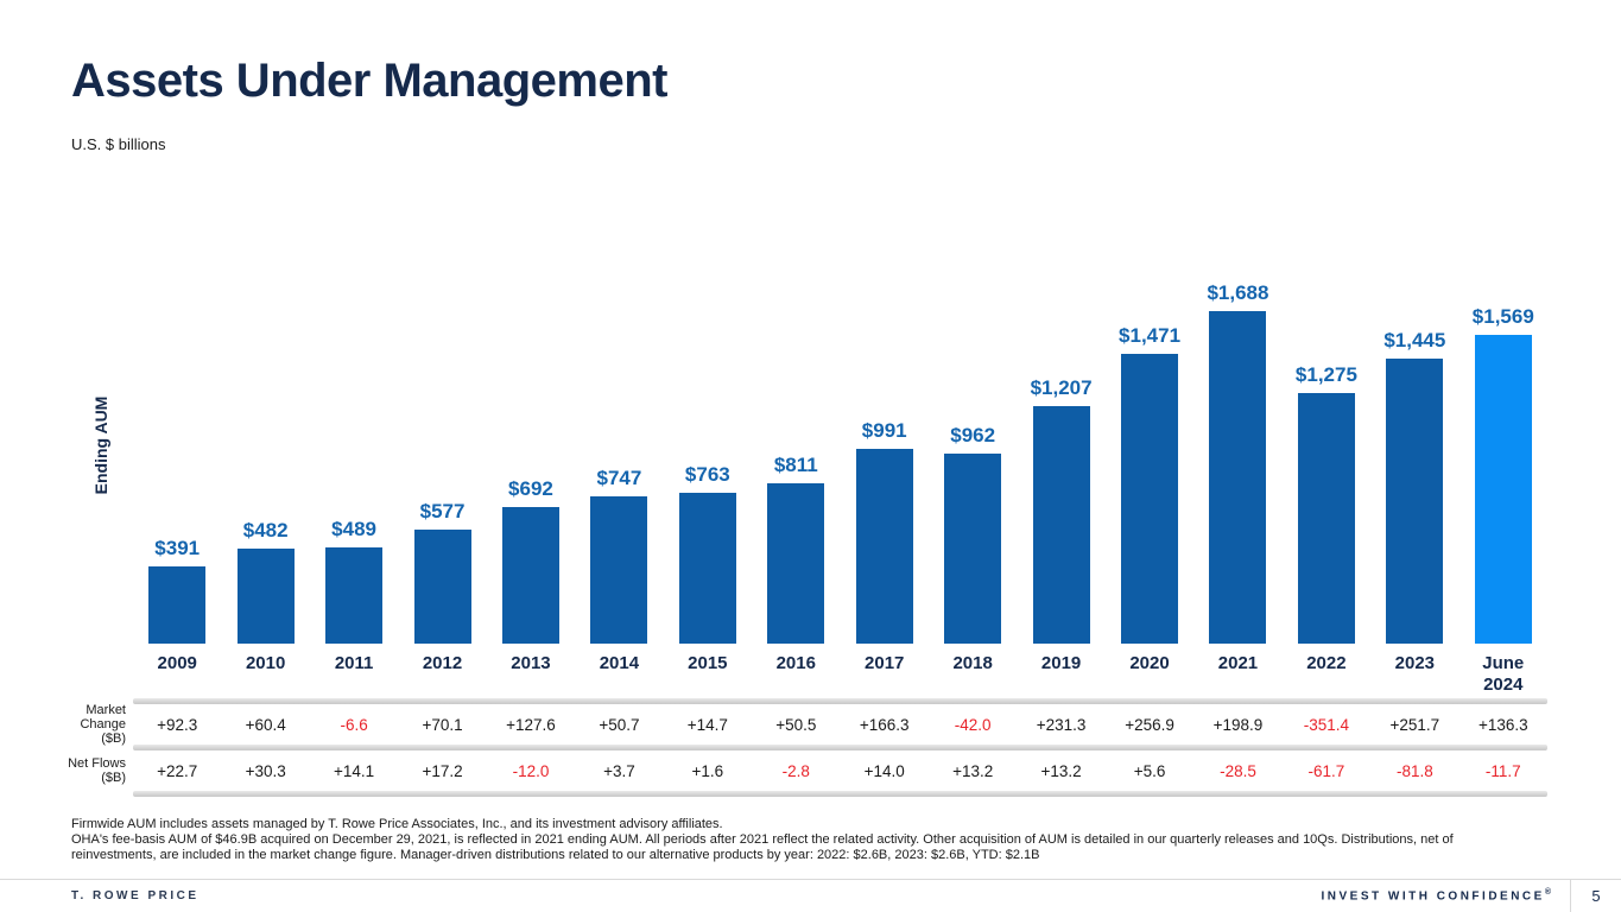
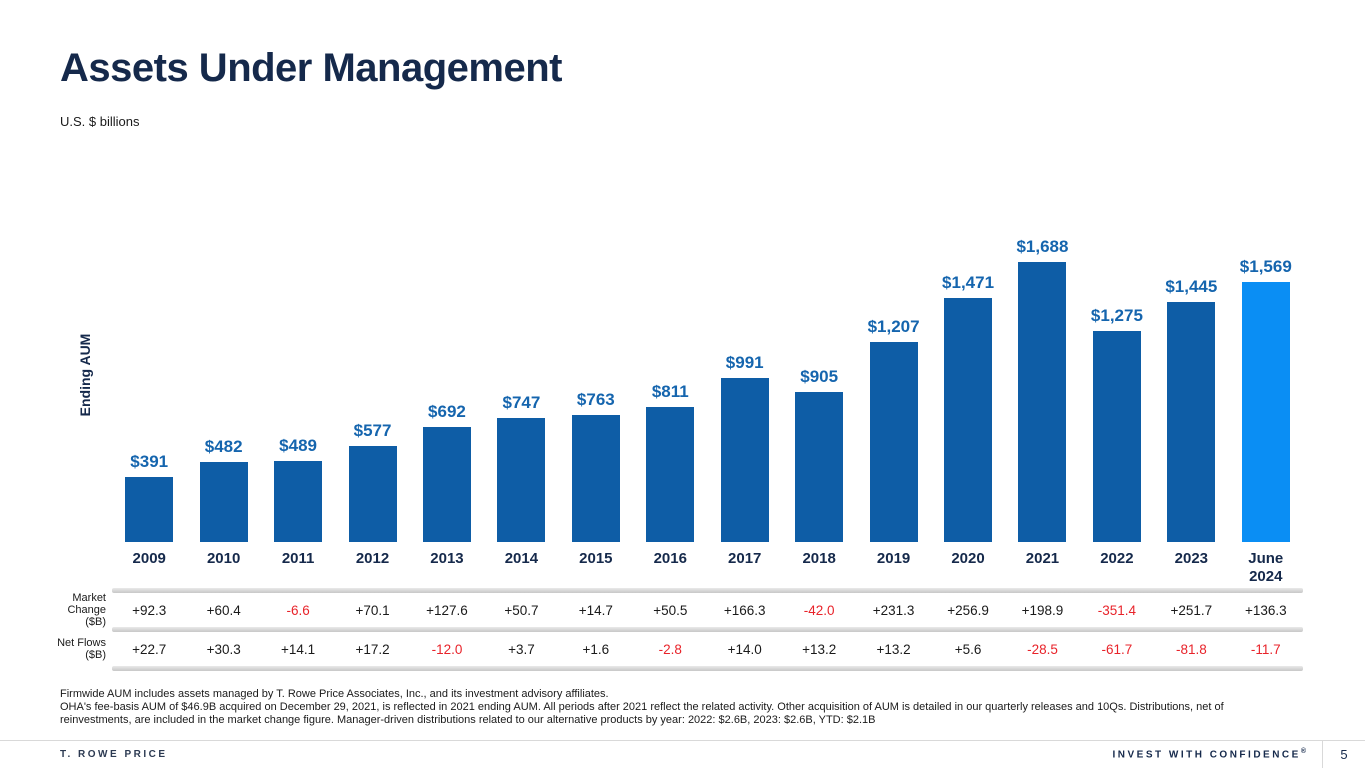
2018: $962 -> $905
